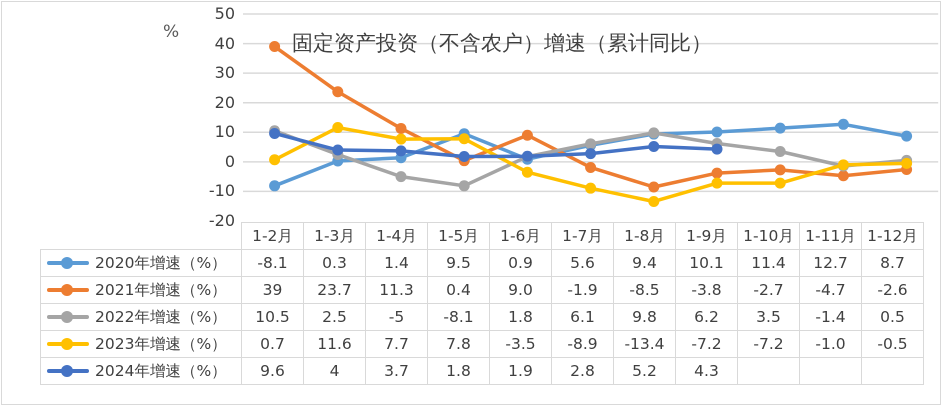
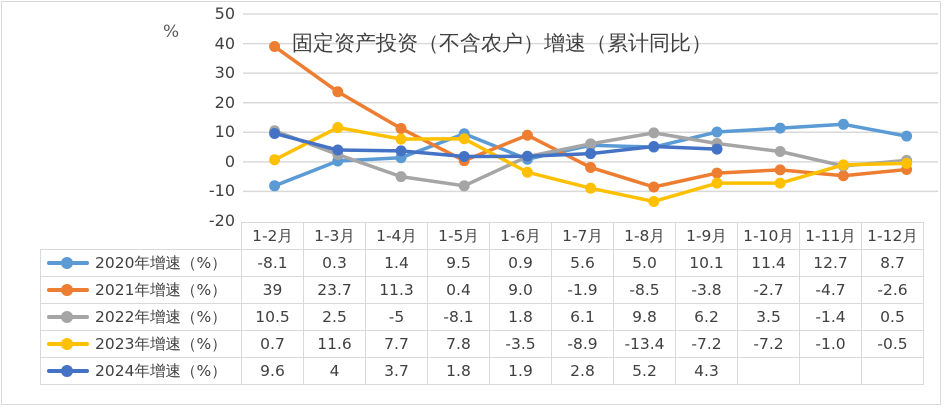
2020年增速（%）/1-8月: 9.4 -> 5.0
